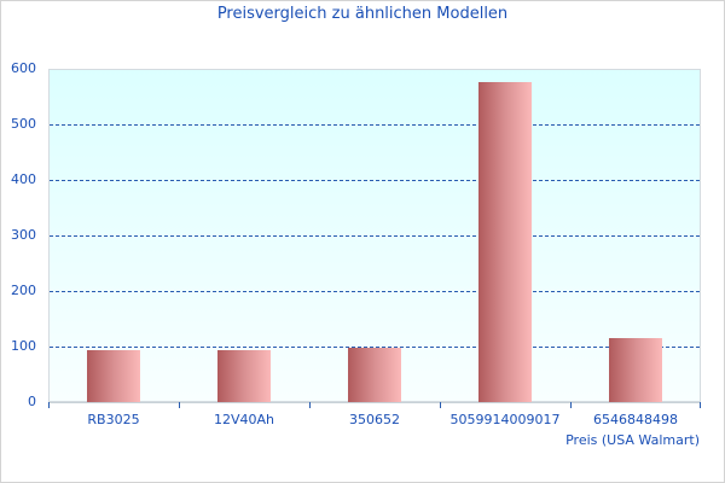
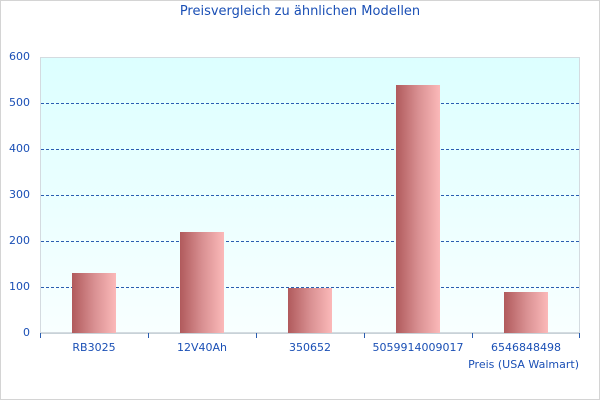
RB3025: 90 -> 130
12V40Ah: 90 -> 220
5059914009017: 580 -> 540
6546848498: 120 -> 90
